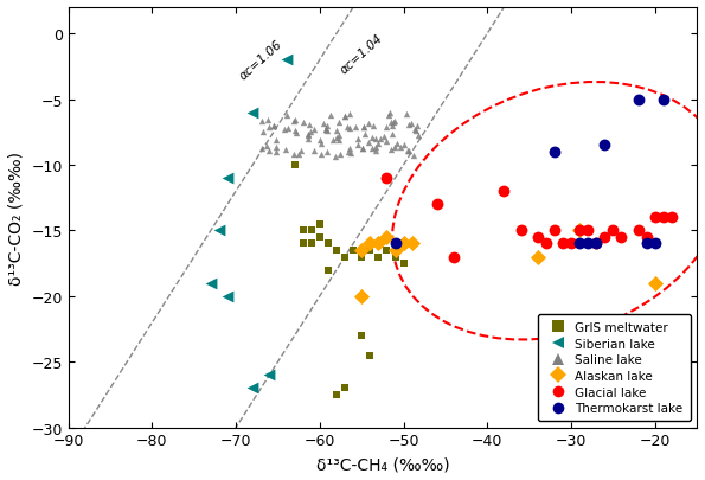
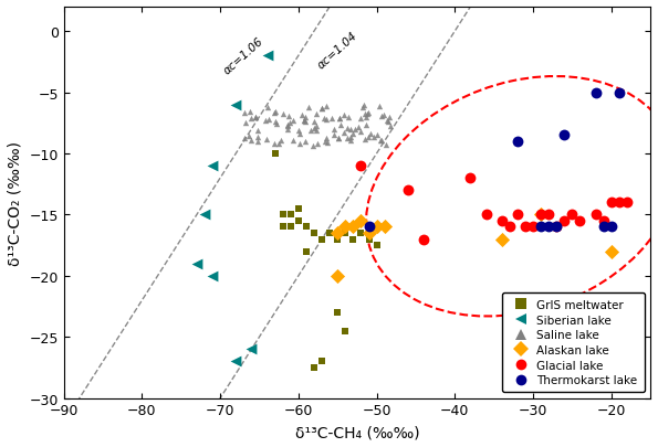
Alaskan lake/−20: -19.0 -> -18.0
